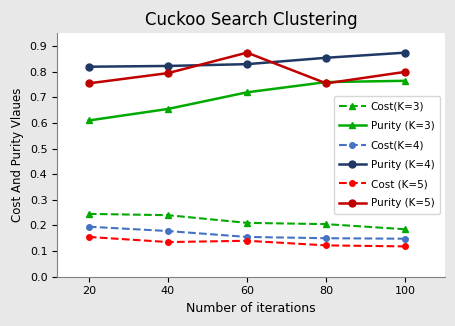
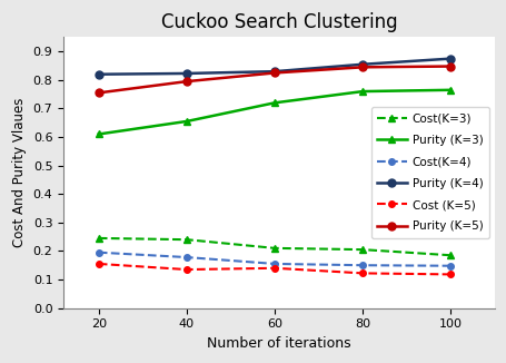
Purity (K=5)/60: 0.875 -> 0.825
Purity (K=5)/80: 0.755 -> 0.845
Purity (K=5)/100: 0.800 -> 0.848
